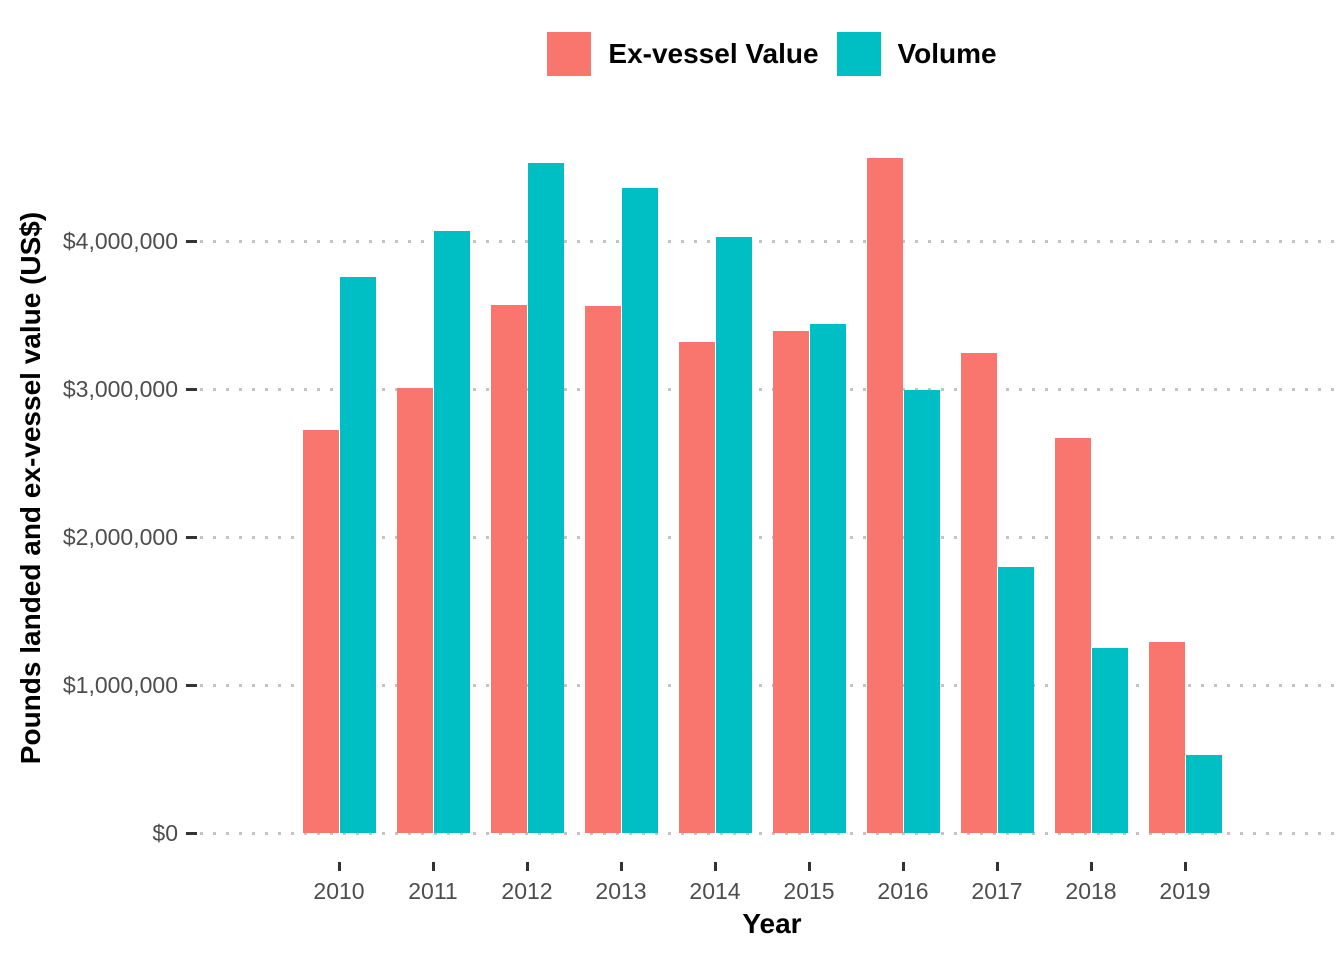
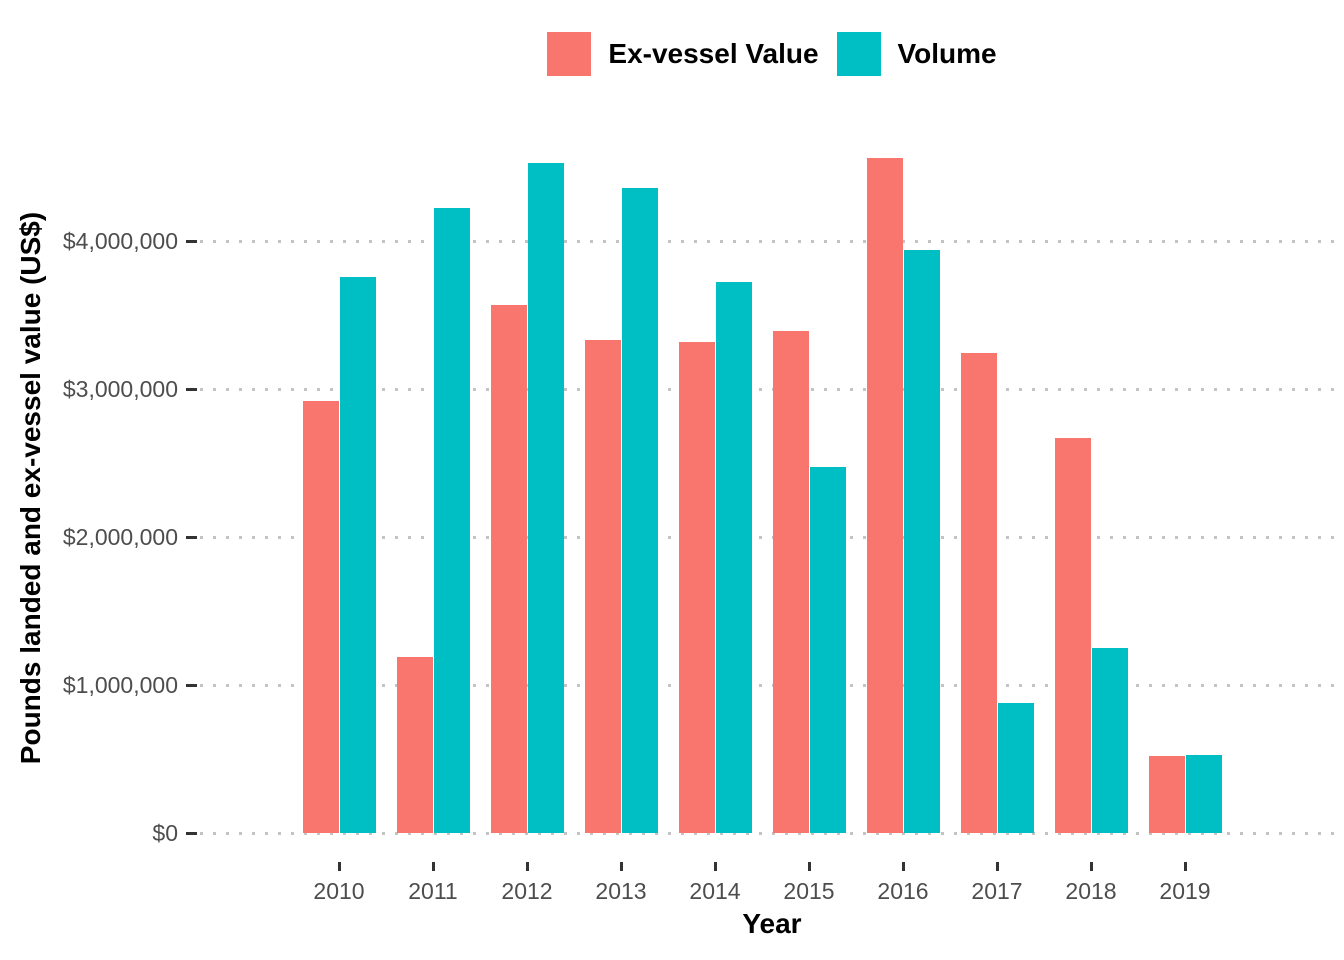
Ex-vessel Value/2010: $2720000 -> $2920000
Ex-vessel Value/2011: $3010000 -> $1190000
Volume/2011: $4070000 -> $4220000
Ex-vessel Value/2013: $3560000 -> $3330000
Volume/2014: $4030000 -> $3720000
Volume/2015: $3440000 -> $2470000
Volume/2016: $2990000 -> $3940000
Volume/2017: $1800000 -> $880000
Ex-vessel Value/2019: $1290000 -> $520000
